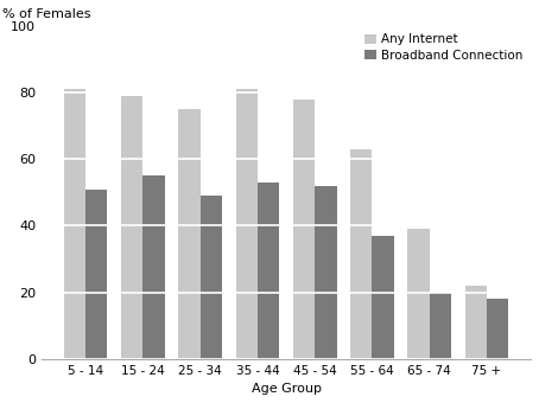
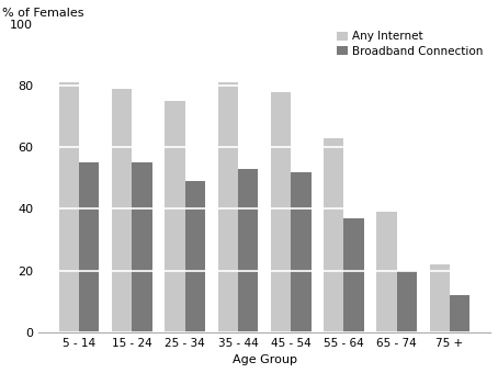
Broadband Connection/5 - 14: 51 -> 55
Broadband Connection/75 +: 18 -> 12
